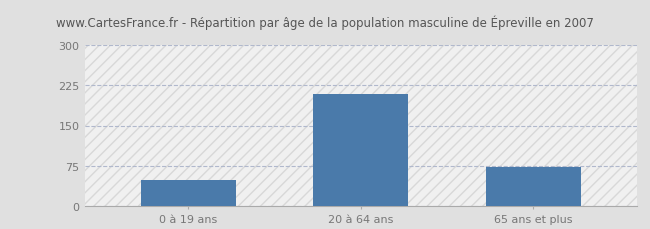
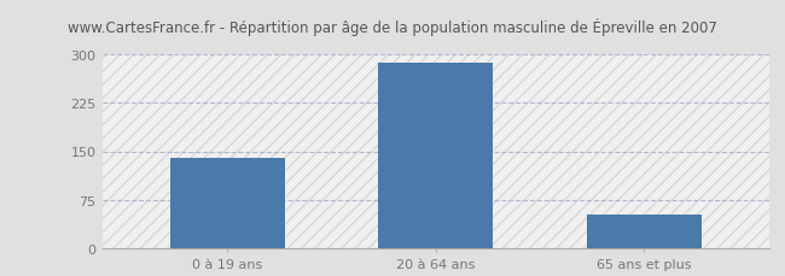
0 à 19 ans: 48 -> 140
20 à 64 ans: 208 -> 287
65 ans et plus: 72 -> 52
